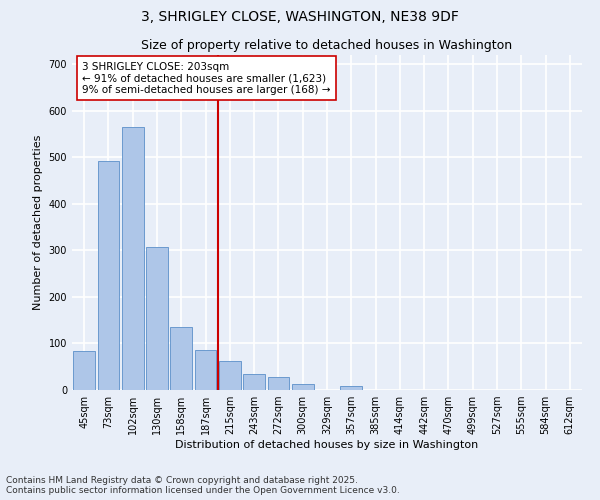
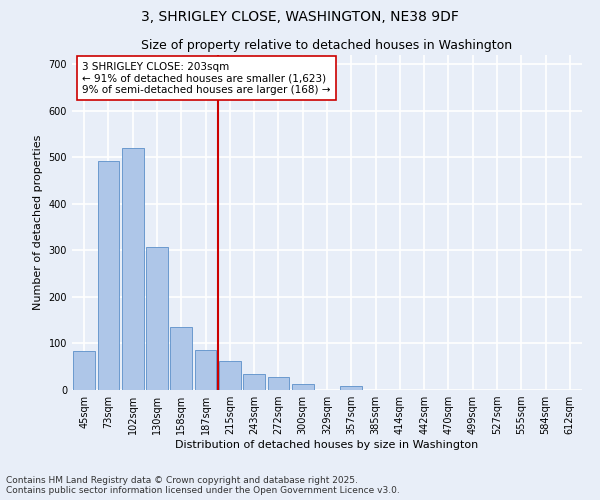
102sqm: 565 -> 520
